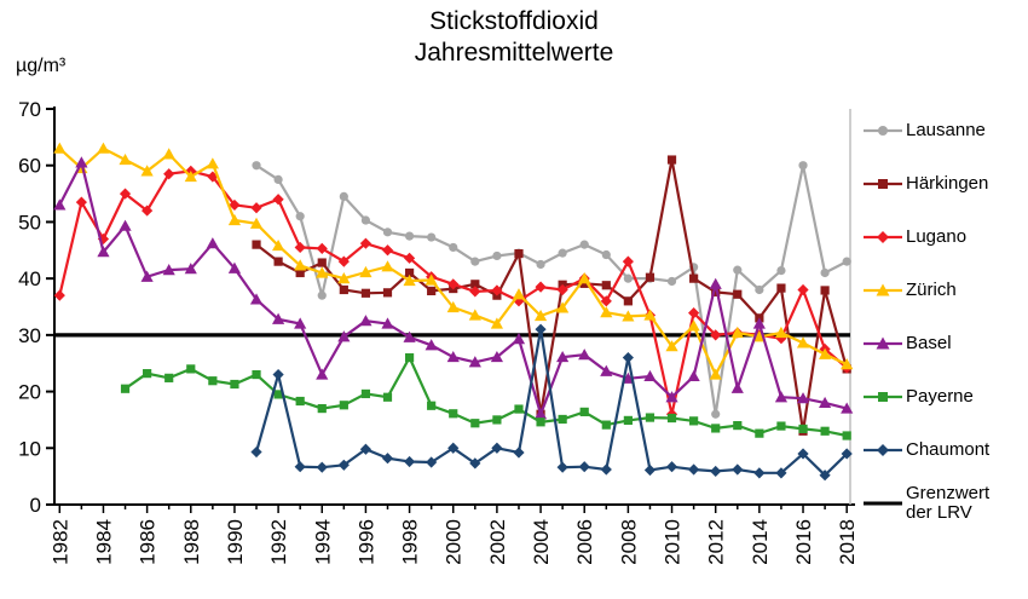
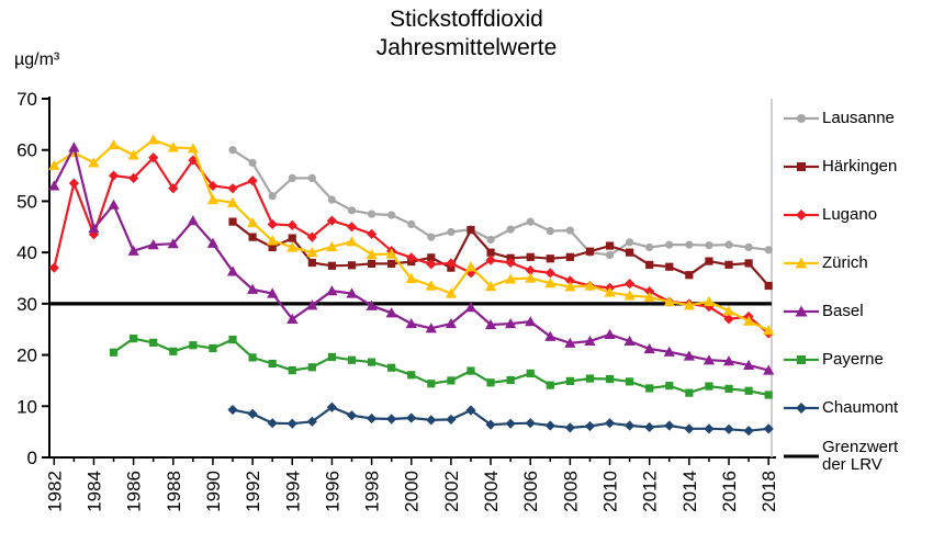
Zürich/1982: 63 -> 57
Lugano/1984: 47 -> 44
Zürich/1984: 63 -> 58
Lugano/1986: 52 -> 54
Lugano/1988: 59 -> 52
Zürich/1988: 58 -> 60
Payerne/1988: 24 -> 21
Chaumont/1992: 23 -> 8
Lausanne/1994: 37 -> 54
Basel/1994: 23 -> 27
Härkingen/1998: 41 -> 38
Payerne/1998: 26 -> 19
Chaumont/2000: 10 -> 8
Chaumont/2002: 10 -> 7
Härkingen/2004: 16 -> 40
Basel/2004: 16 -> 26
Chaumont/2004: 31 -> 6
Lugano/2006: 40 -> 36
Zürich/2006: 40 -> 35
Lausanne/2008: 40 -> 44
Härkingen/2008: 36 -> 39
Lugano/2008: 43 -> 34
Chaumont/2008: 26 -> 6
Härkingen/2010: 61 -> 41
Lugano/2010: 16 -> 33
Zürich/2010: 28 -> 32
Basel/2010: 19 -> 24
Lausanne/2012: 16 -> 41
Lugano/2012: 30 -> 32
Zürich/2012: 23 -> 31
Basel/2012: 39 -> 21
Lausanne/2014: 38 -> 42
Härkingen/2014: 33 -> 36
Basel/2014: 32 -> 20
Lausanne/2016: 60 -> 42
Härkingen/2016: 13 -> 38
Lugano/2016: 38 -> 27
Chaumont/2016: 9 -> 6
Lausanne/2018: 43 -> 40
Härkingen/2018: 24 -> 34
Chaumont/2018: 9 -> 6
